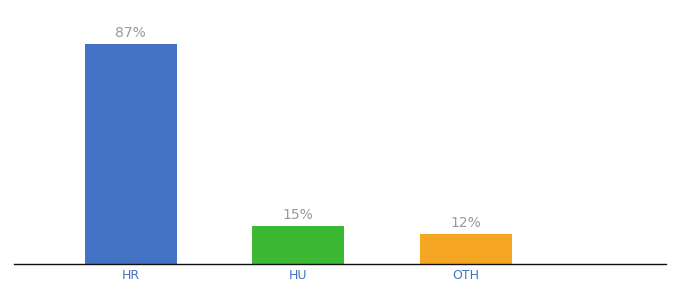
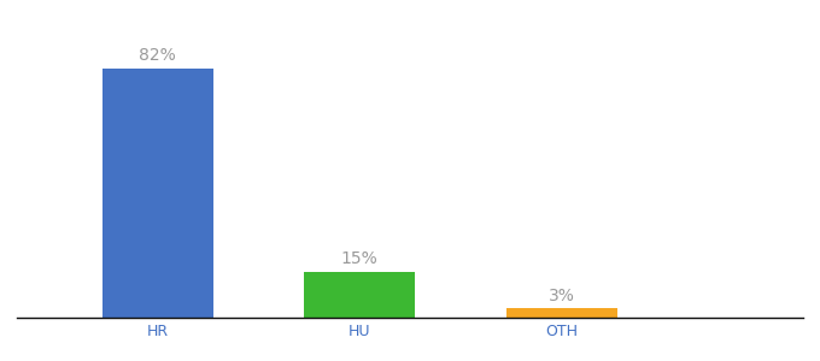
HR: 87% -> 82%
OTH: 12% -> 3%
